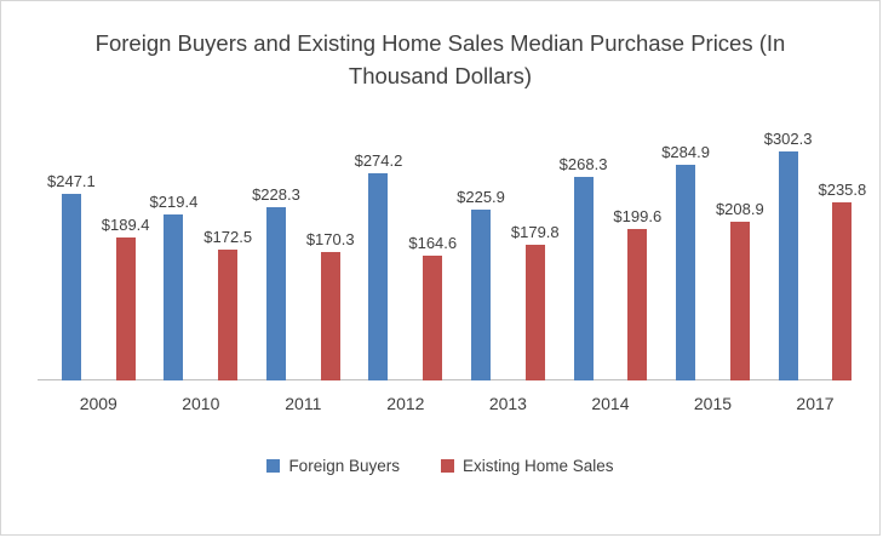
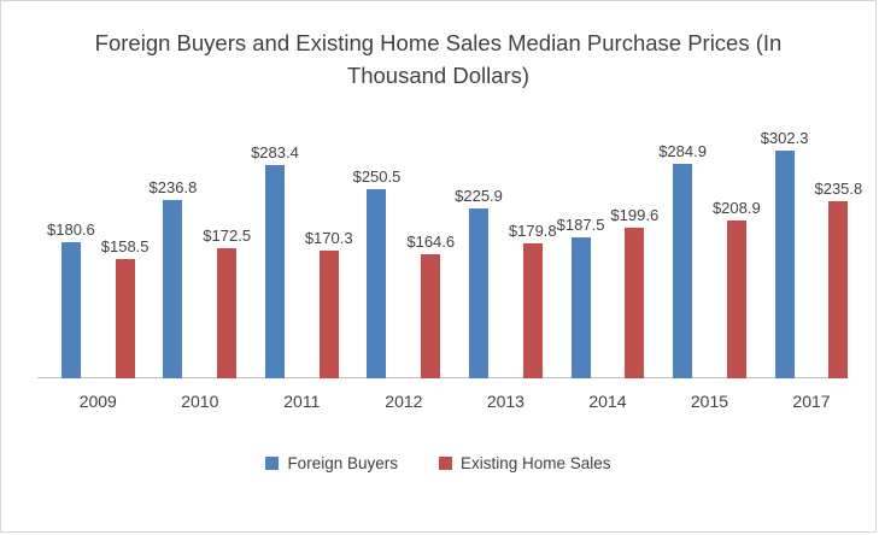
Foreign Buyers/2009: $247.1 -> $180.6
Existing Home Sales/2009: $189.4 -> $158.5
Foreign Buyers/2010: $219.4 -> $236.8
Foreign Buyers/2011: $228.3 -> $283.4
Foreign Buyers/2012: $274.2 -> $250.5
Foreign Buyers/2014: $268.3 -> $187.5
